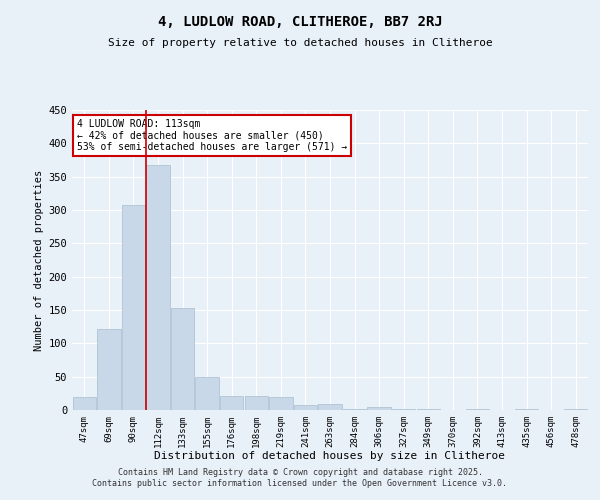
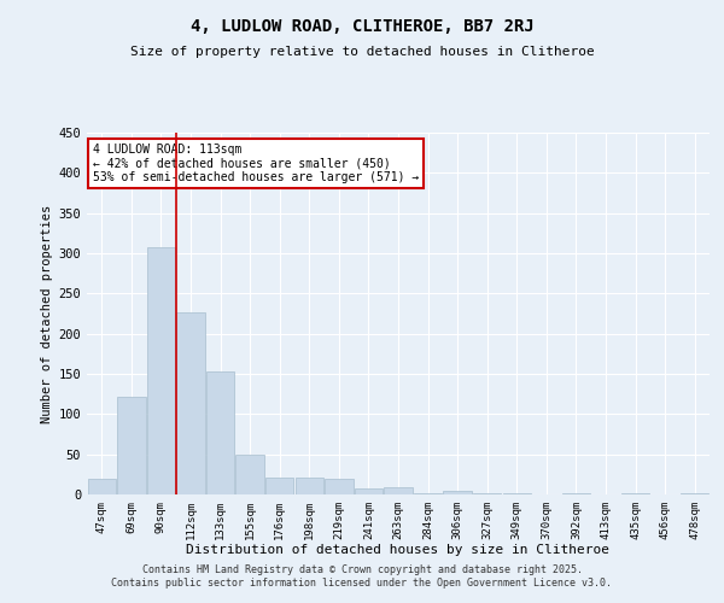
112sqm: 367 -> 226
